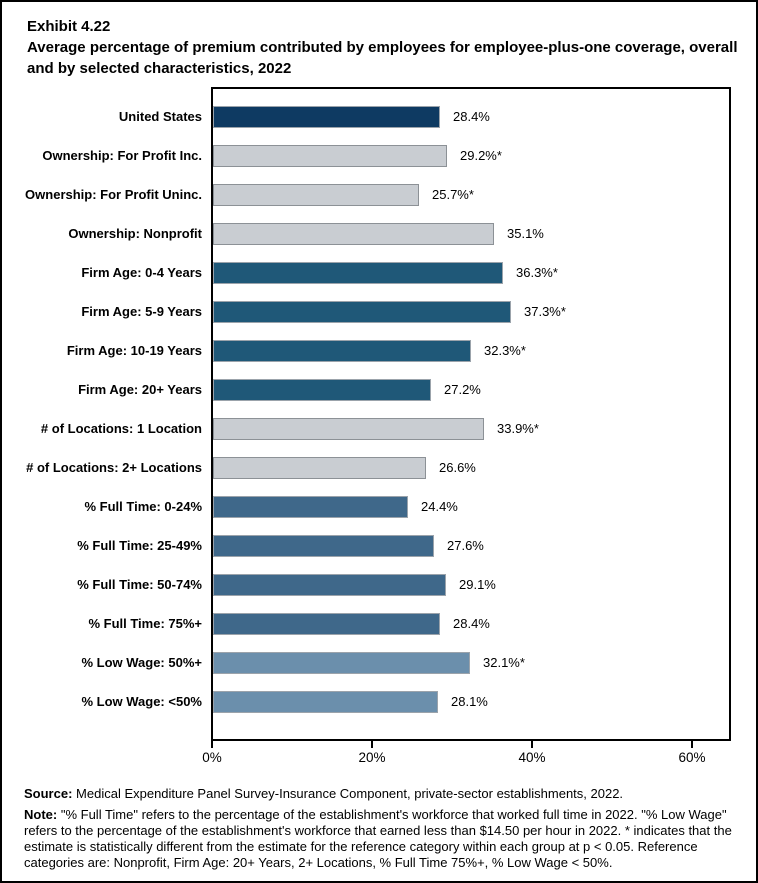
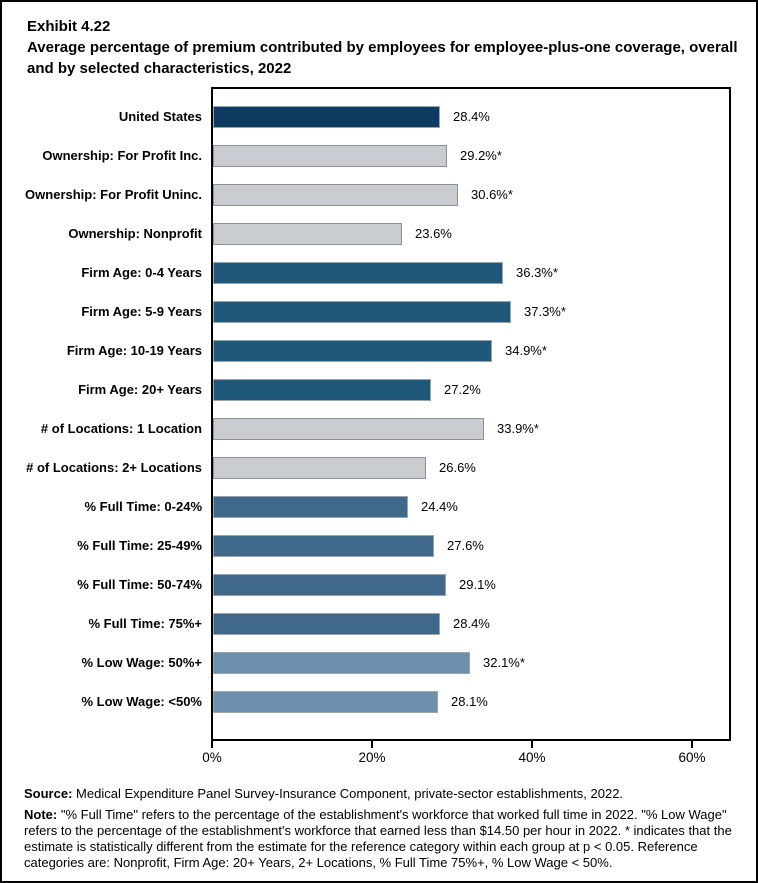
Ownership: For Profit Uninc.: 25.7 -> 30.6
Ownership: Nonprofit: 35.1% -> 23.6%
Firm Age: 10-19 Years: 32.3 -> 34.9
